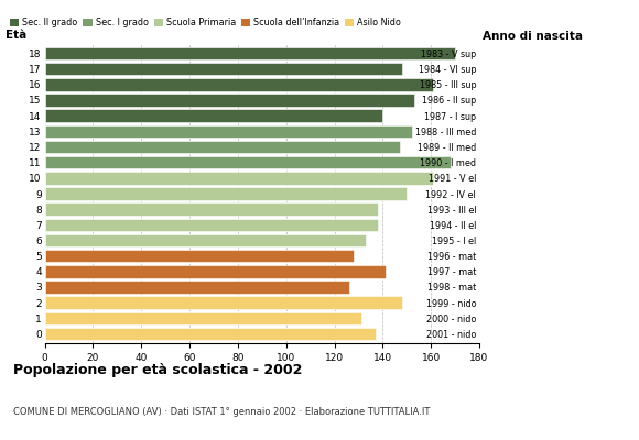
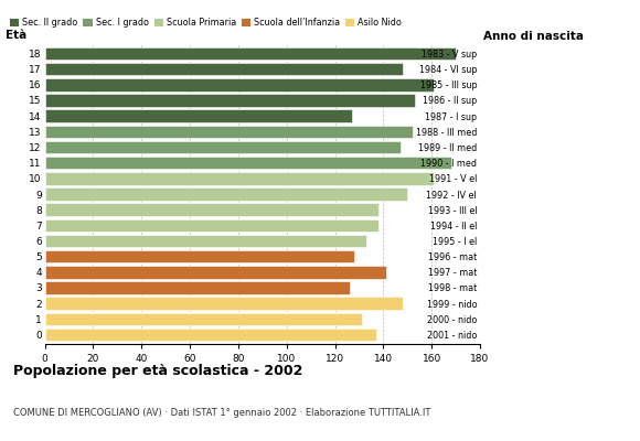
14: 140 -> 127
